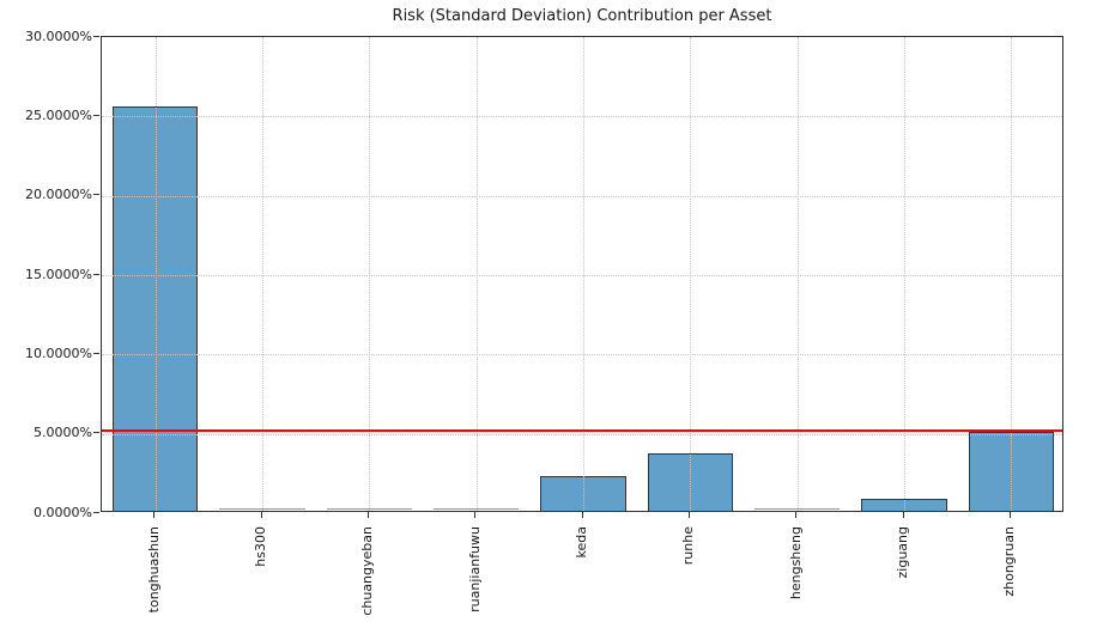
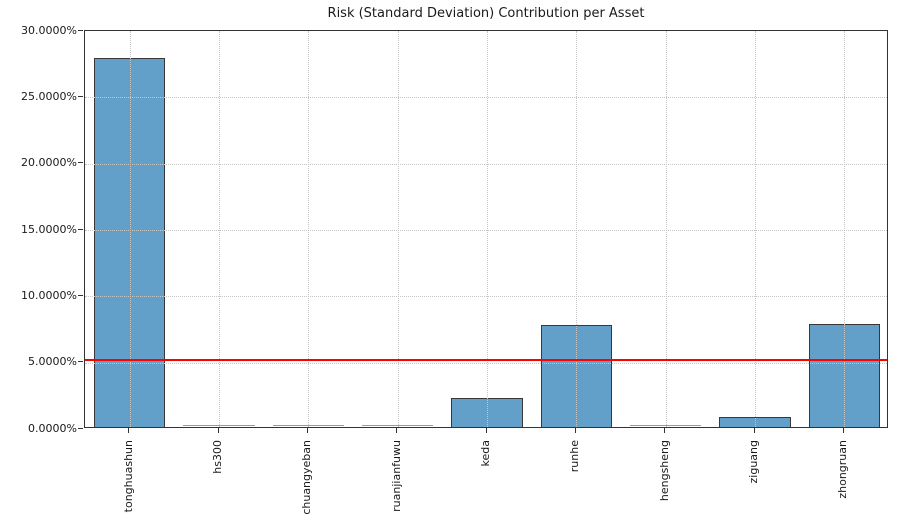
tonghuashun: 25.5% -> 27.8%
runhe: 3.6% -> 7.7%
zhongruan: 5.0% -> 7.8%
